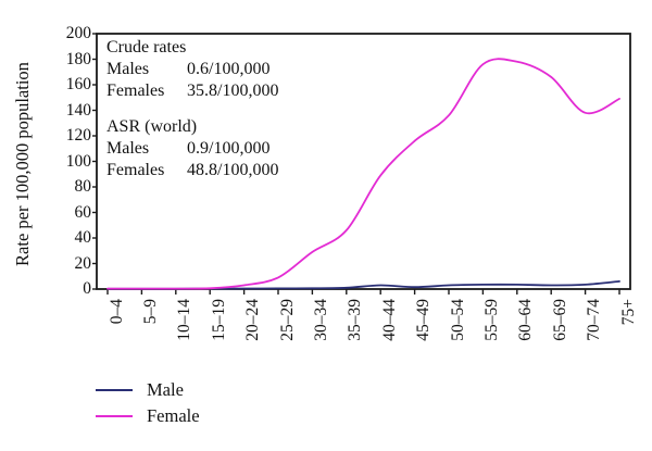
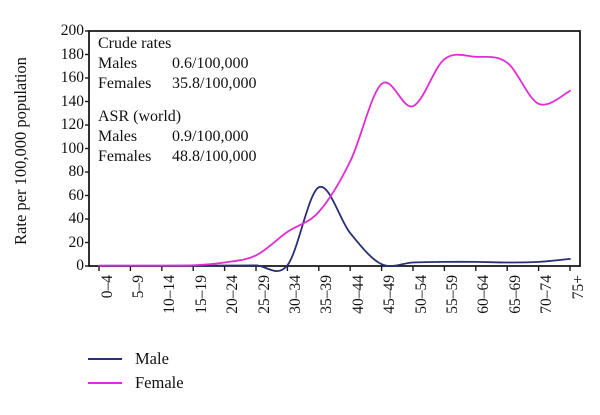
Male/35–39: 1 -> 67
Male/40–44: 3 -> 28
Female/45–49: 116 -> 155
Female/65–69: 166 -> 173
